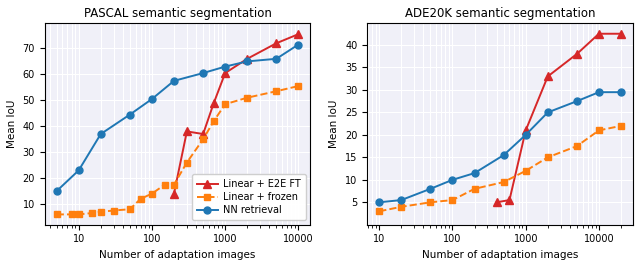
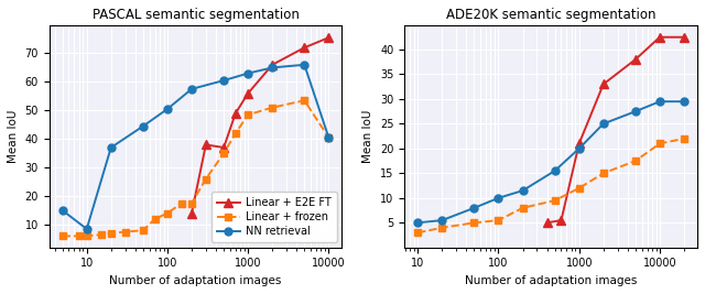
PASCAL semantic segmentation/NN retrieval/10: 23.0 -> 8.5
PASCAL semantic segmentation/Linear + E2E FT/1000: 60.5 -> 56.0
PASCAL semantic segmentation/Linear + frozen/10000: 55.5 -> 40.5
PASCAL semantic segmentation/NN retrieval/10000: 71.5 -> 40.5
